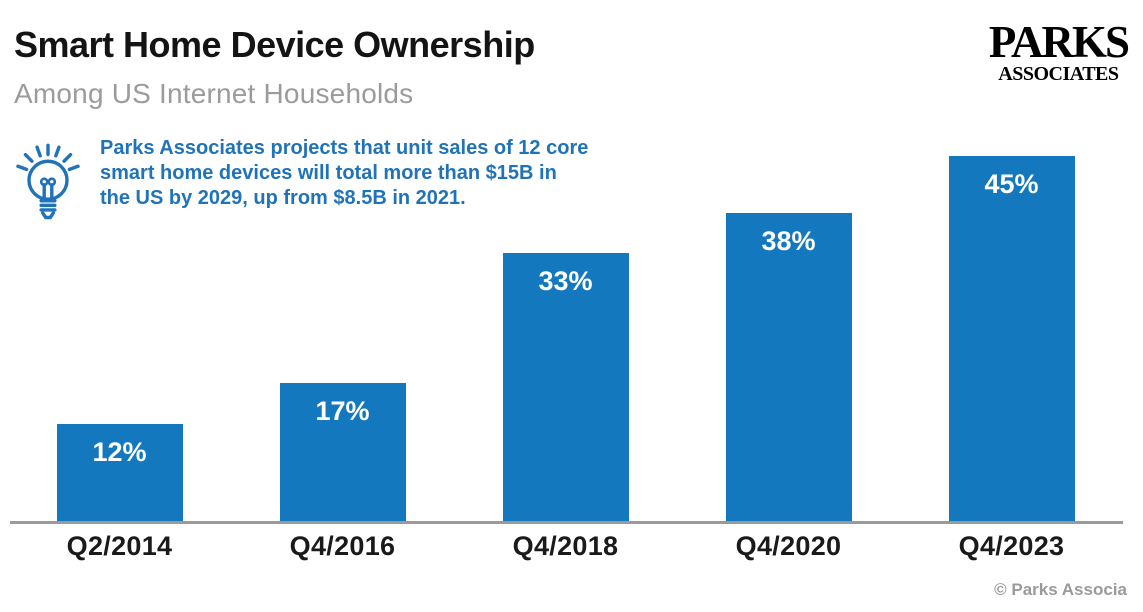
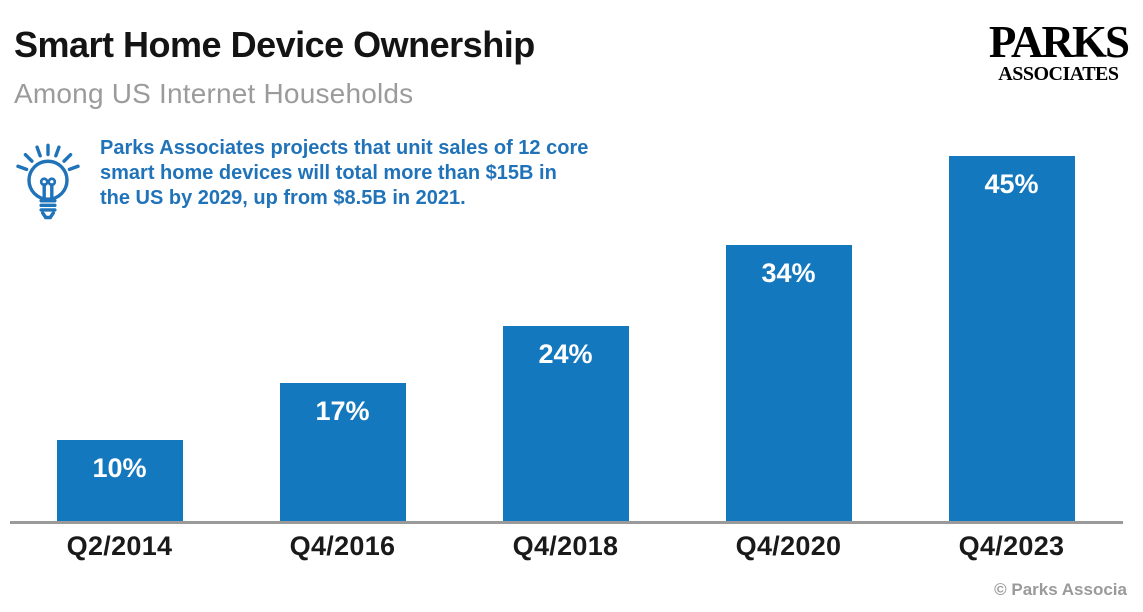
Q2/2014: 12% -> 10%
Q4/2018: 33% -> 24%
Q4/2020: 38% -> 34%
